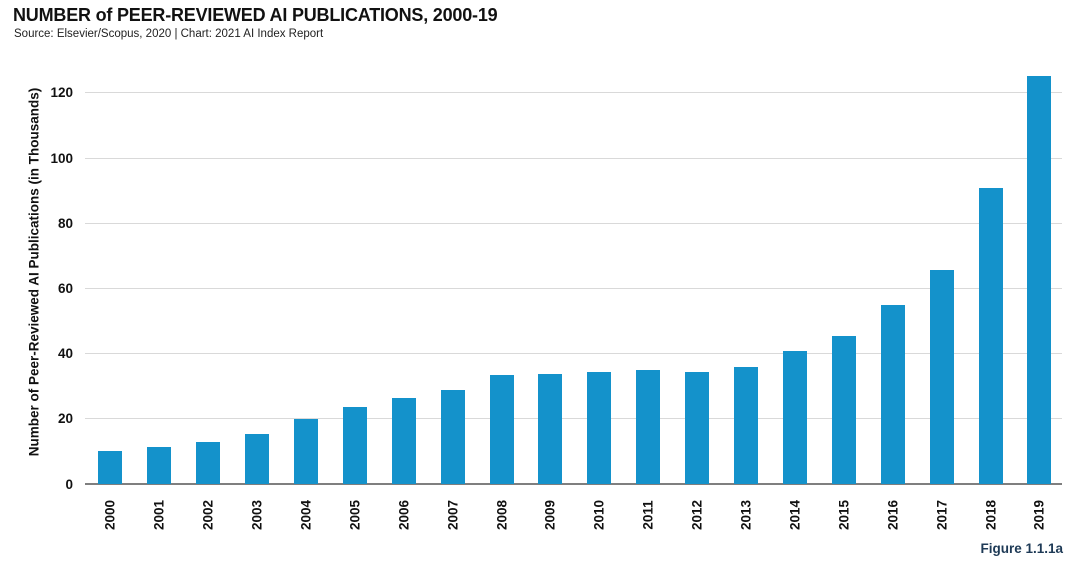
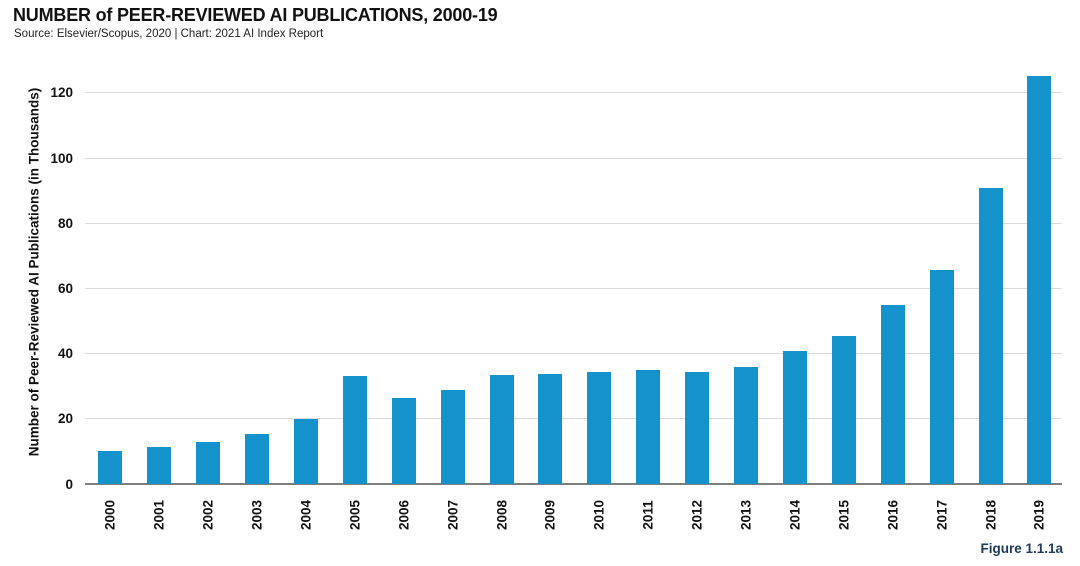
2005: 24 -> 33
